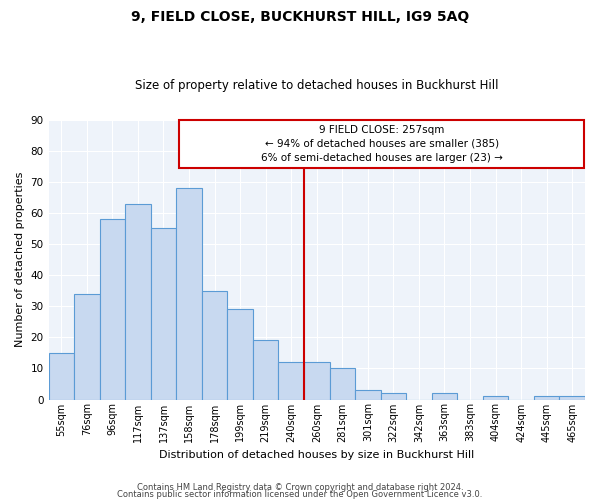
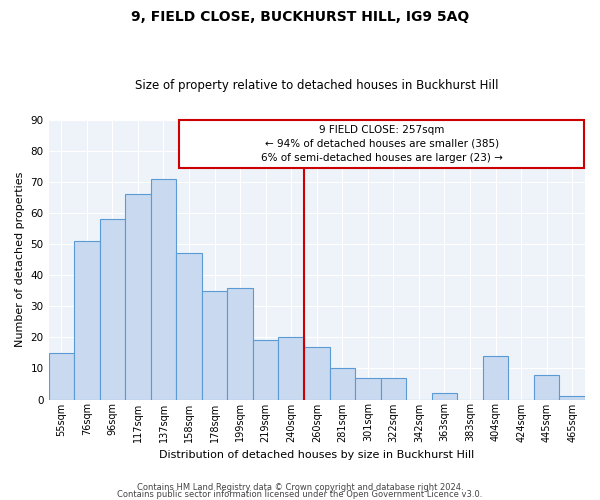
76sqm: 34 -> 51
117sqm: 63 -> 66
137sqm: 55 -> 71
158sqm: 68 -> 47
199sqm: 29 -> 36
240sqm: 12 -> 20
260sqm: 12 -> 17
301sqm: 3 -> 7
322sqm: 2 -> 7
404sqm: 1 -> 14
445sqm: 1 -> 8
